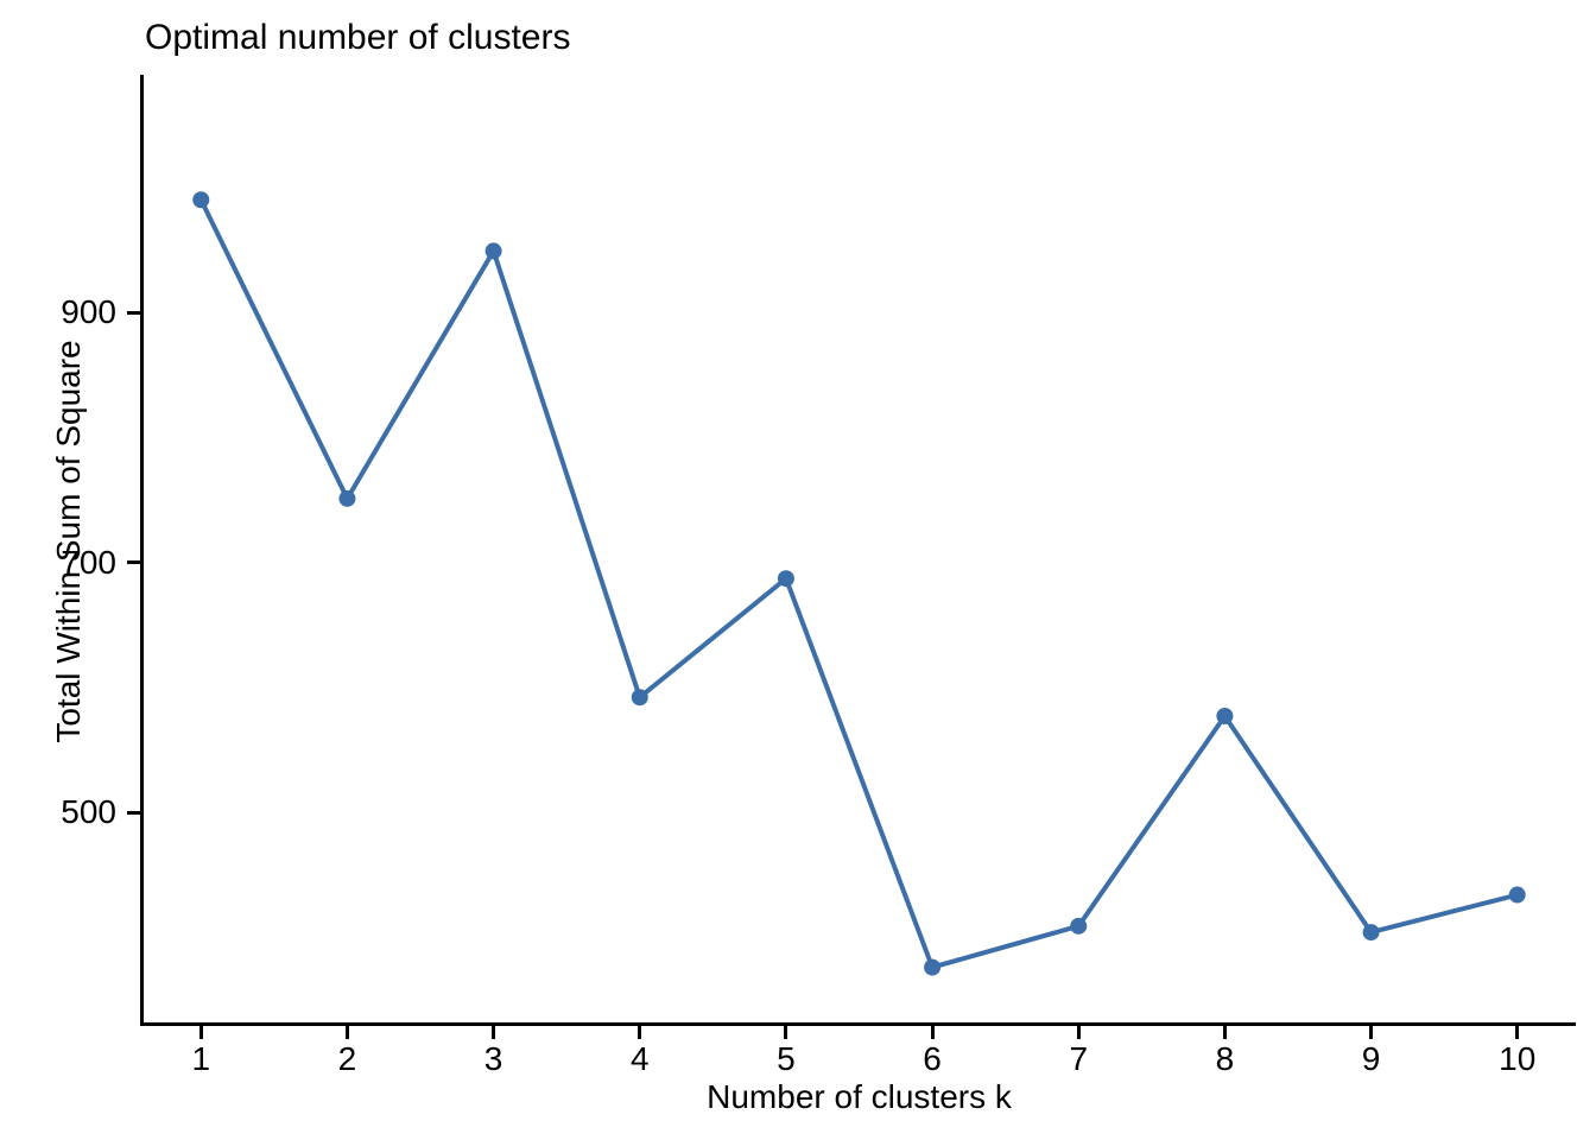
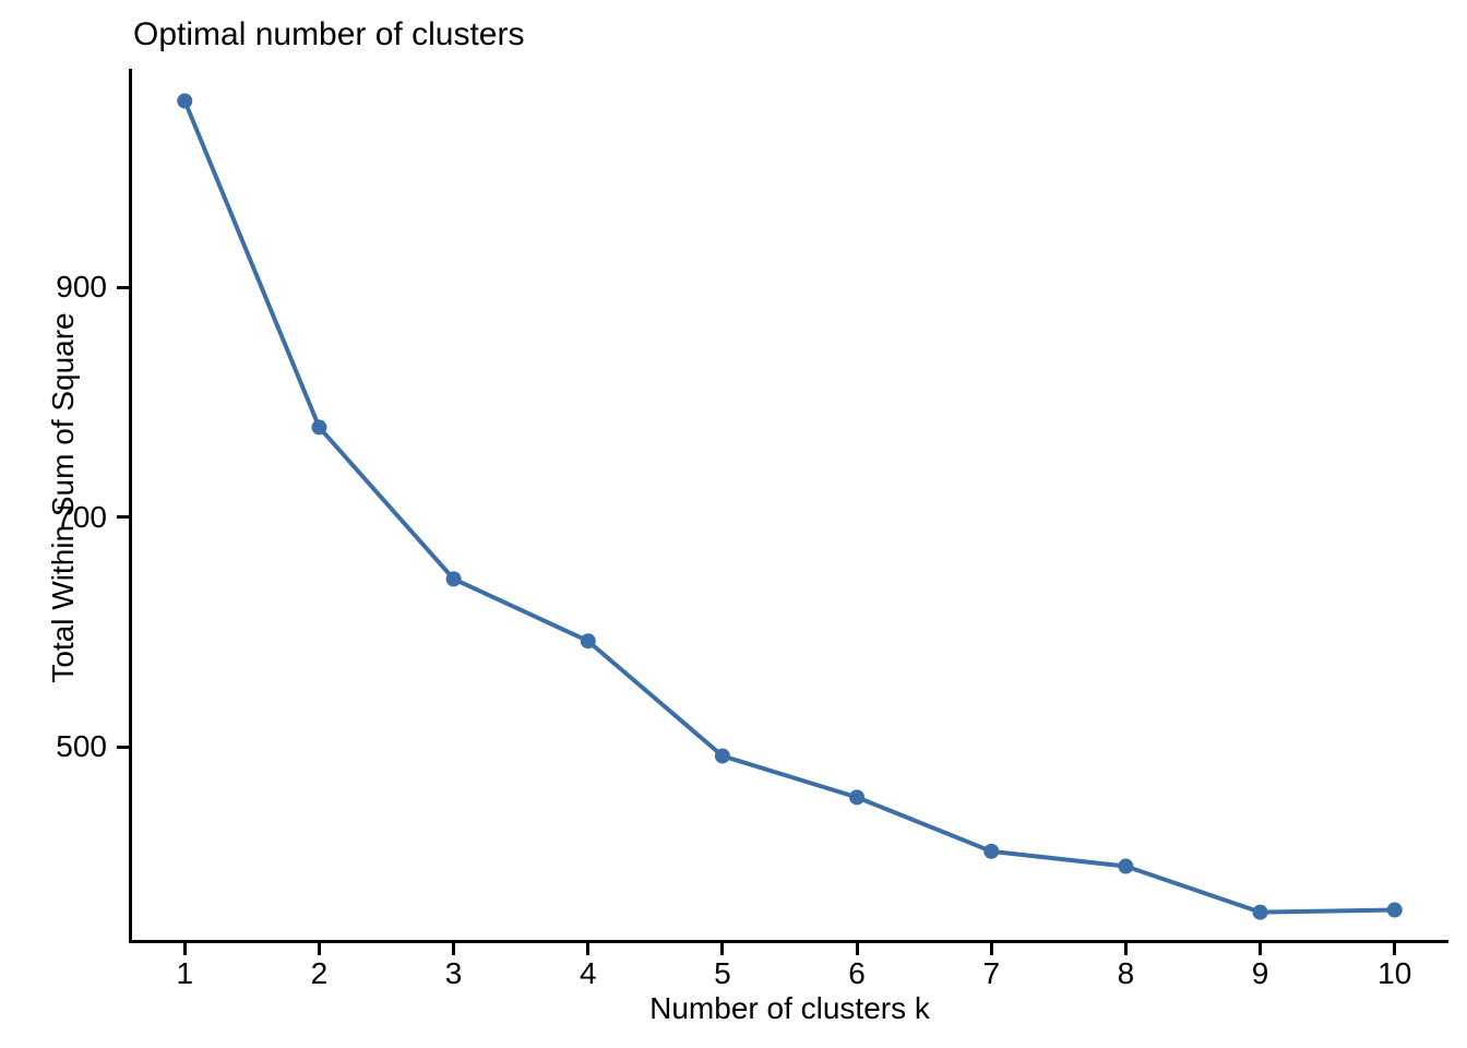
1: 990 -> 1062
2: 751 -> 778
3: 949 -> 646
5: 687 -> 492
6: 376 -> 456
8: 577 -> 396
9: 404 -> 356
10: 434 -> 358
